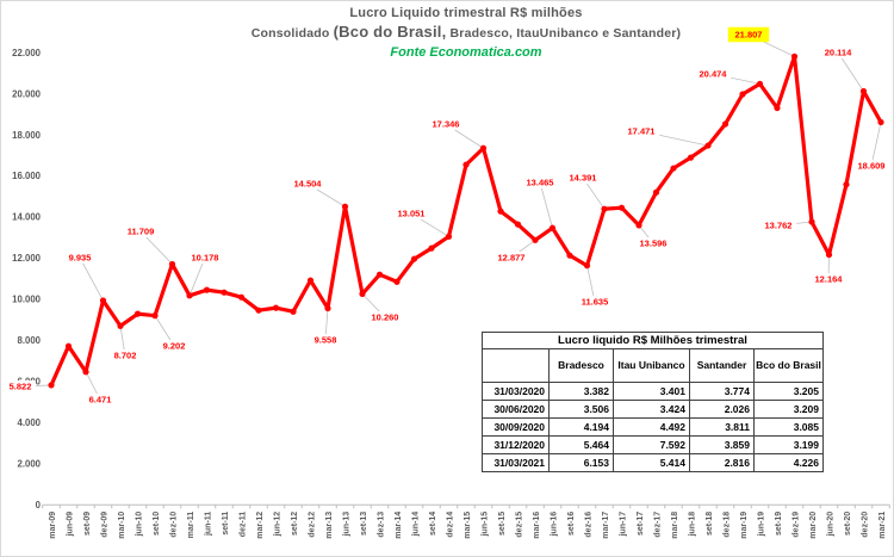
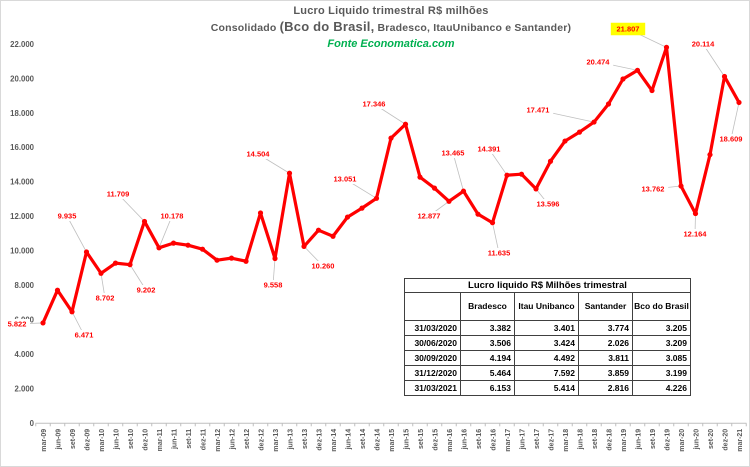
dez-12: 10900 -> 12200
